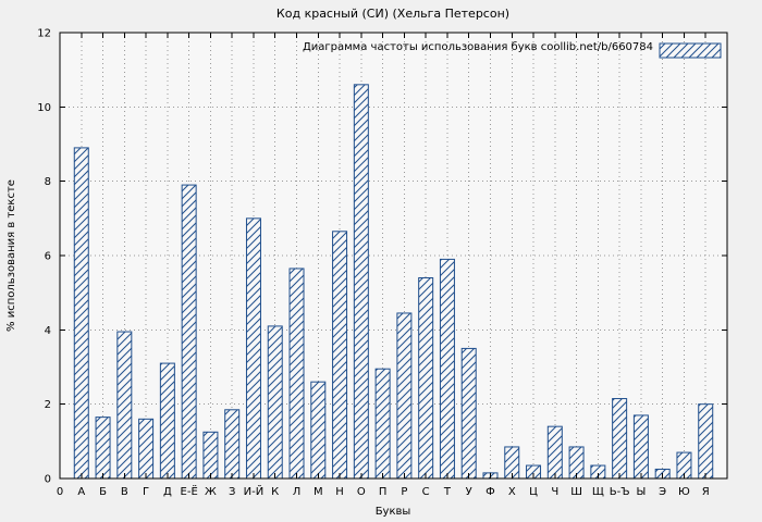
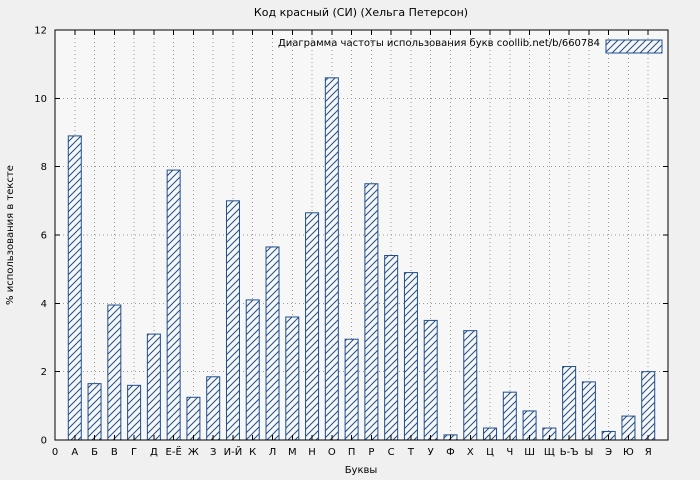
М: 2.6 -> 3.6
Р: 4.5 -> 7.5
Т: 5.9 -> 4.9
Х: 0.8 -> 3.2
